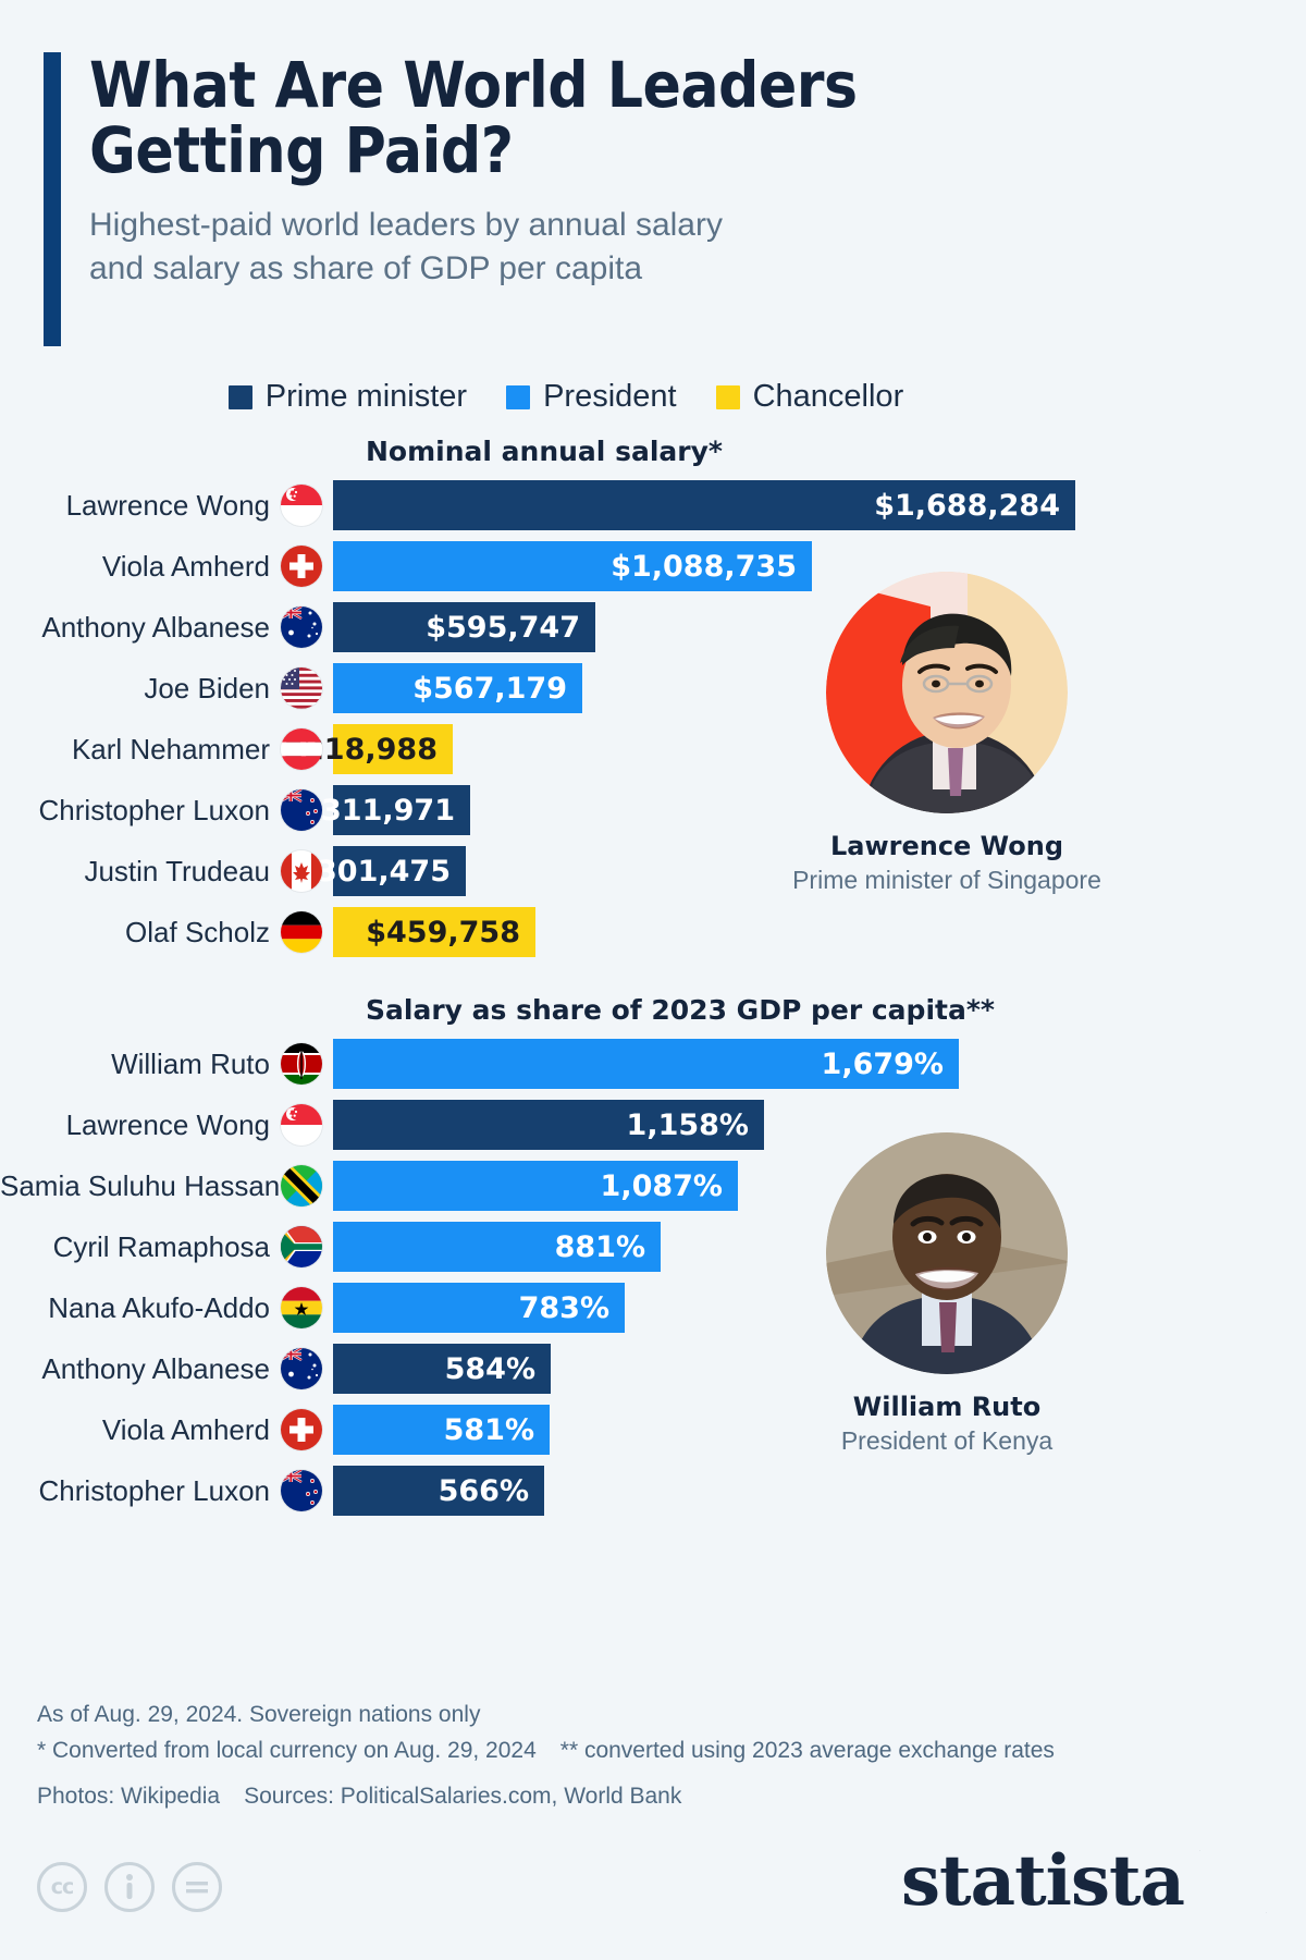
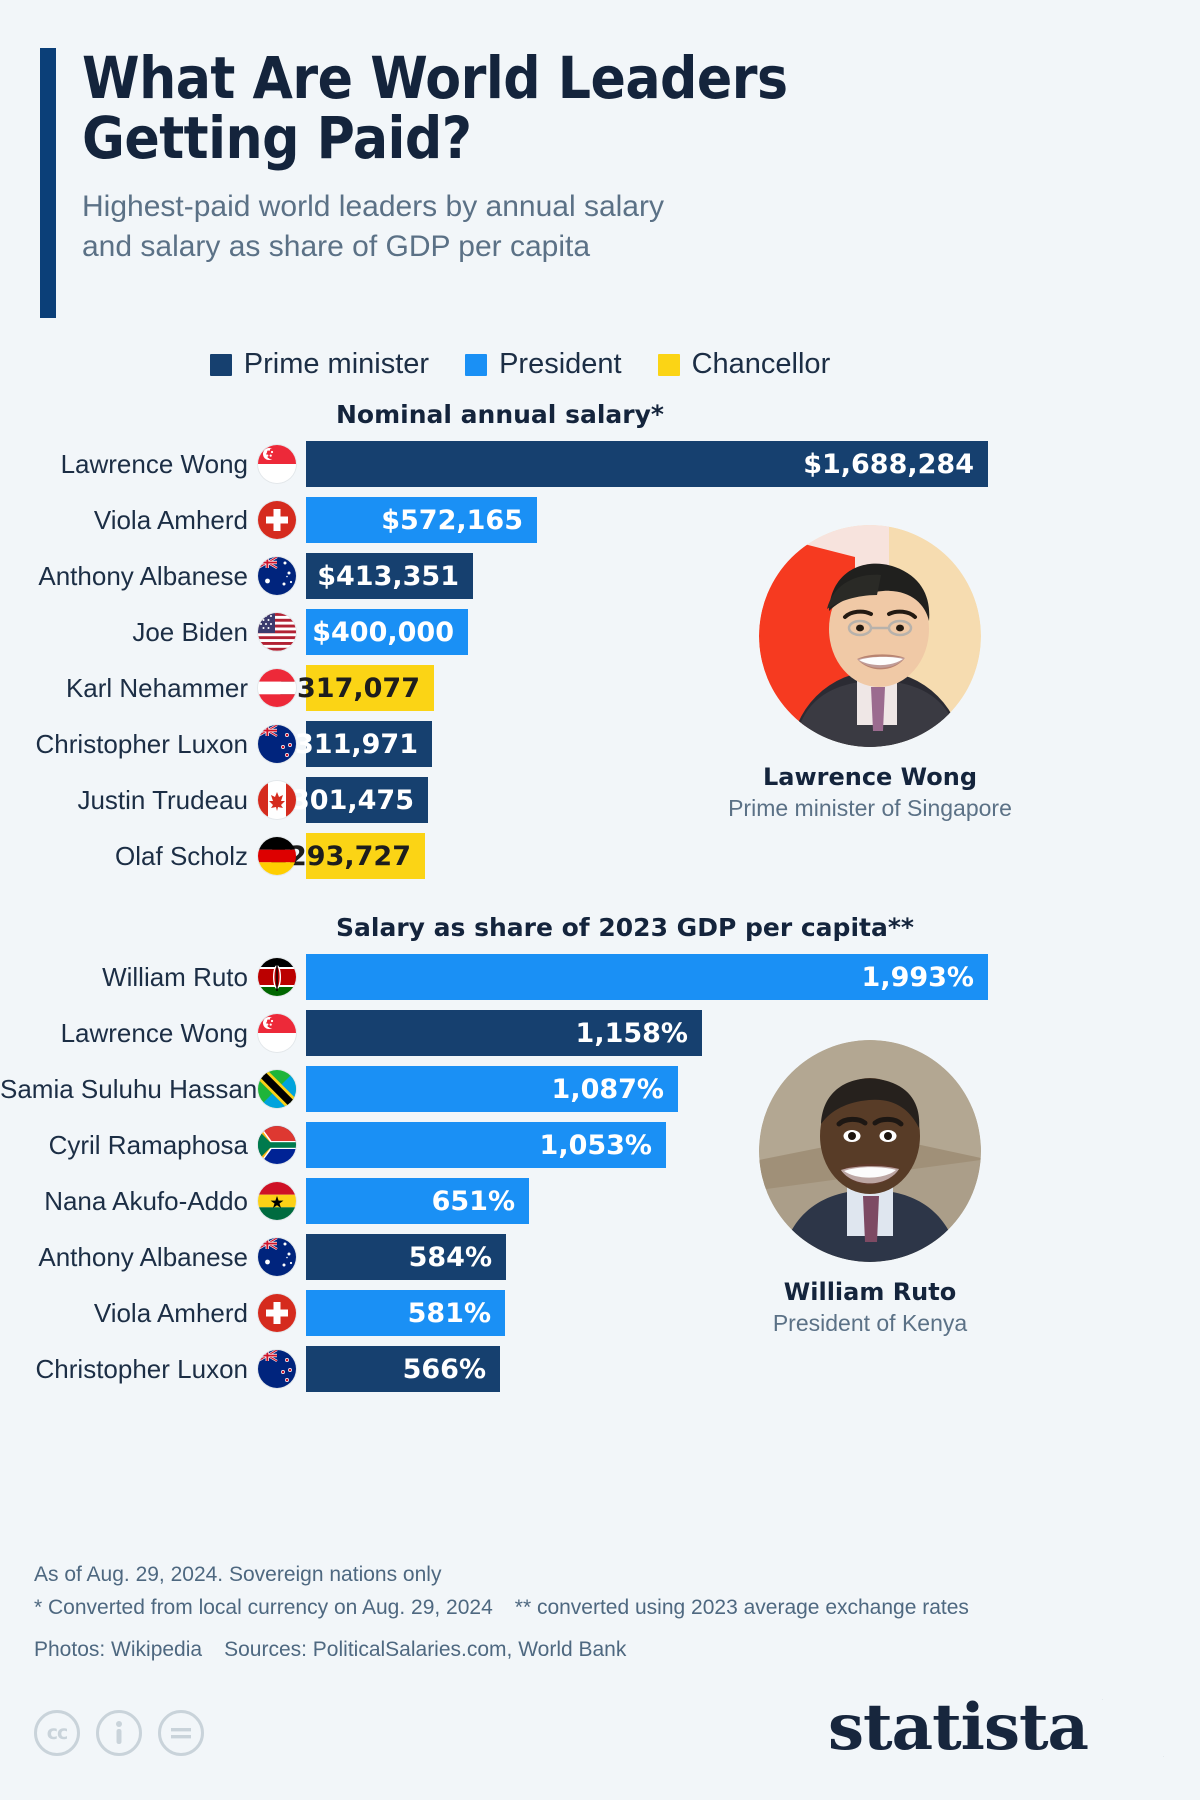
Nominal annual salary*/Viola Amherd: $1,088,735 -> $572,165
Nominal annual salary*/Anthony Albanese: $595,747 -> $413,351
Nominal annual salary*/Joe Biden: $567,179 -> $400,000
Nominal annual salary*/Karl Nehammer: $218,988 -> $317,077
Nominal annual salary*/Olaf Scholz: $459,758 -> $293,727
Salary as share of 2023 GDP per capita**/William Ruto: 1,679% -> 1,993%
Salary as share of 2023 GDP per capita**/Cyril Ramaphosa: 881% -> 1,053%
Salary as share of 2023 GDP per capita**/Nana Akufo-Addo: 783% -> 651%
